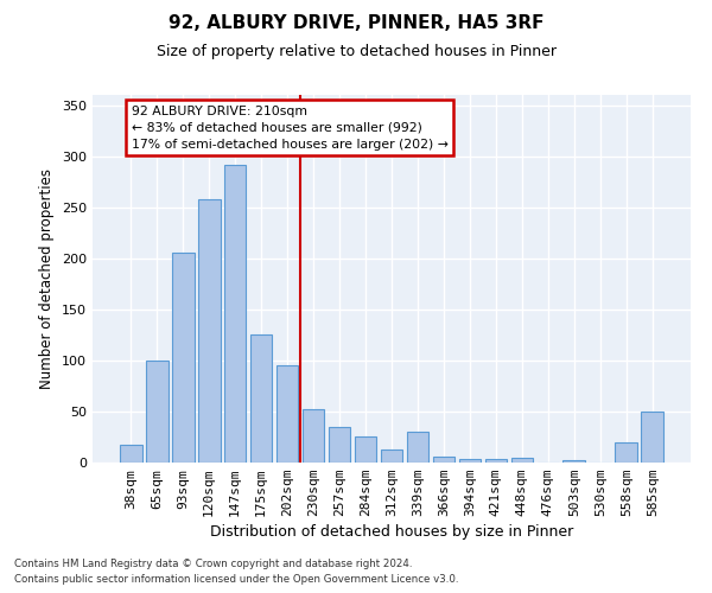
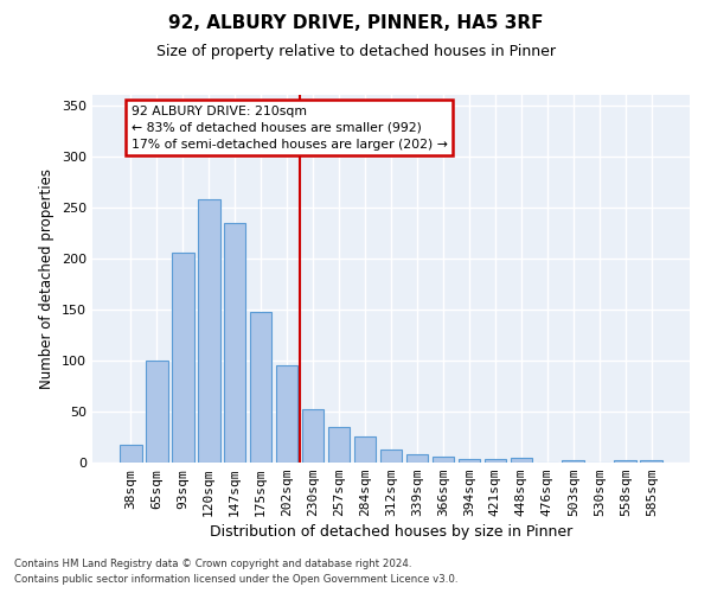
147sqm: 292 -> 235
175sqm: 126 -> 148
339sqm: 30 -> 8
558sqm: 20 -> 2
585sqm: 50 -> 2
